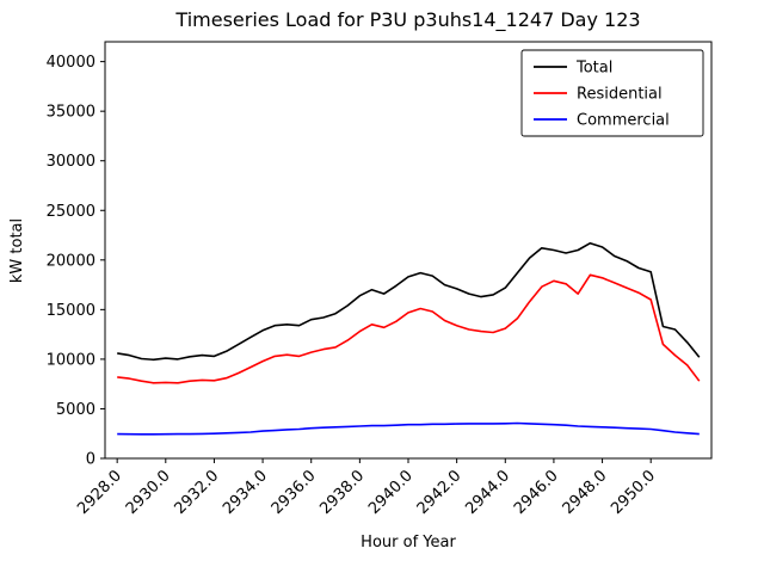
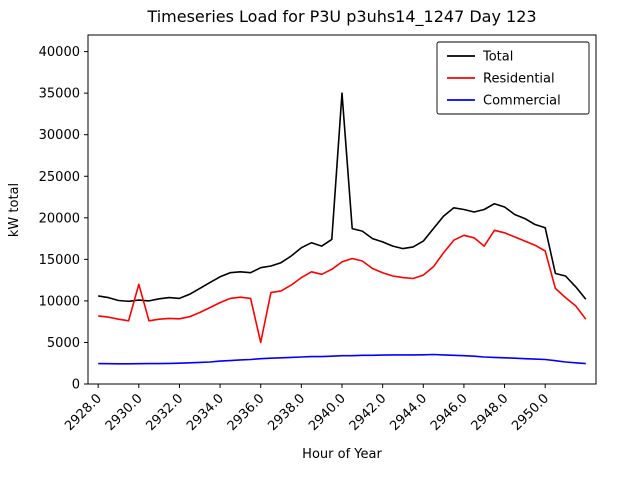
Residential/2930.0: 8000 -> 12000
Residential/2936.0: 11000 -> 5000
Total/2940.0: 18000 -> 35000
